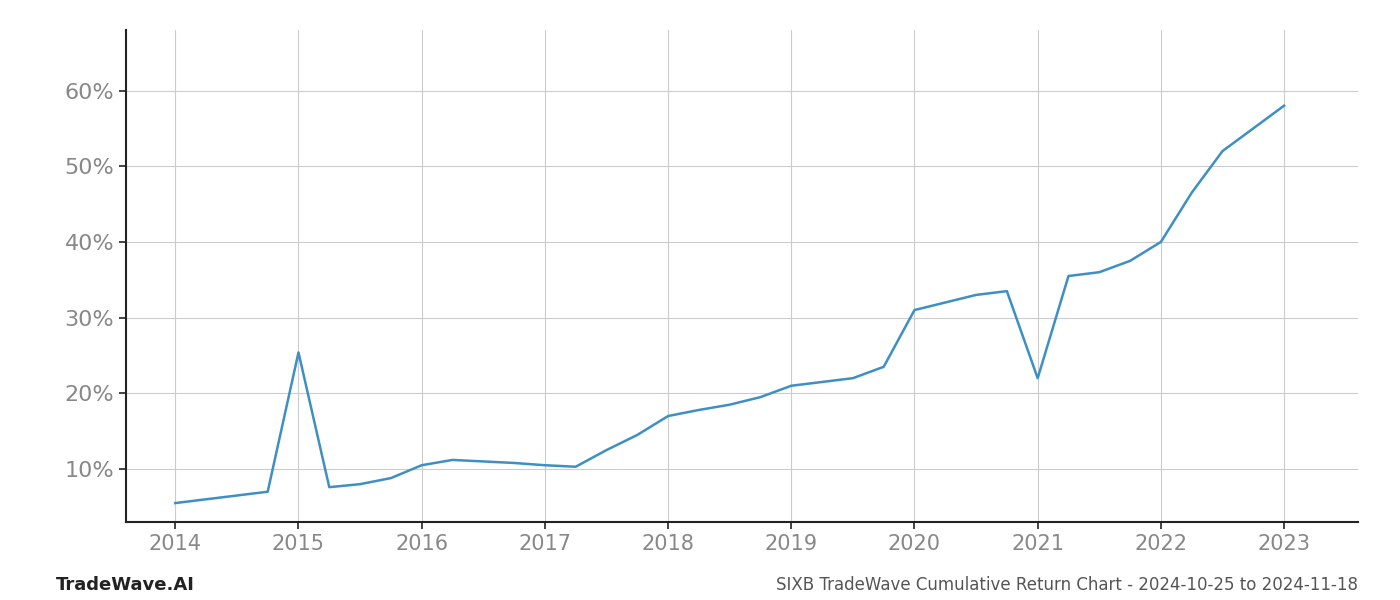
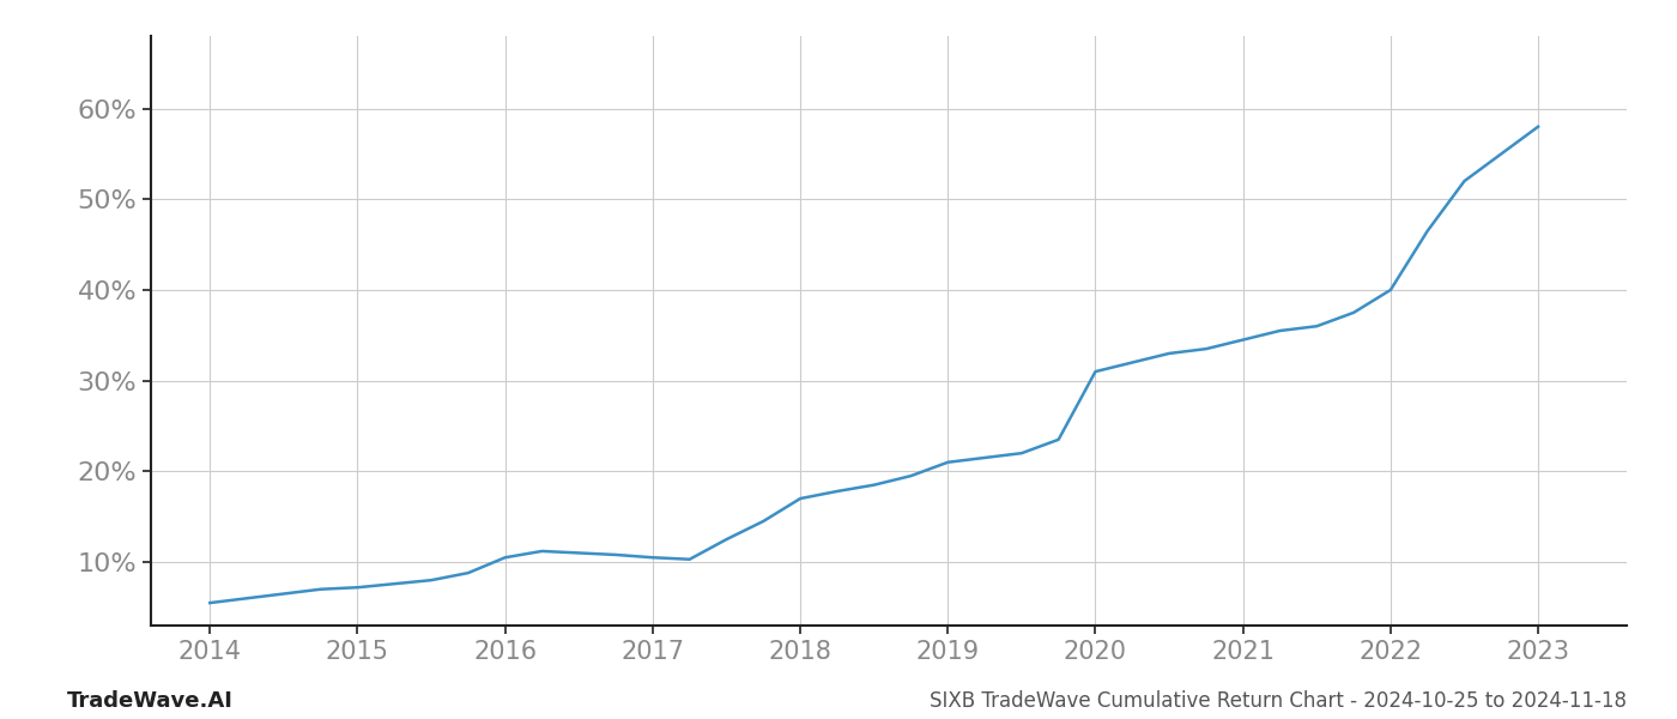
2015: 25.4% -> 7.2%
2021: 22.0% -> 34.5%
